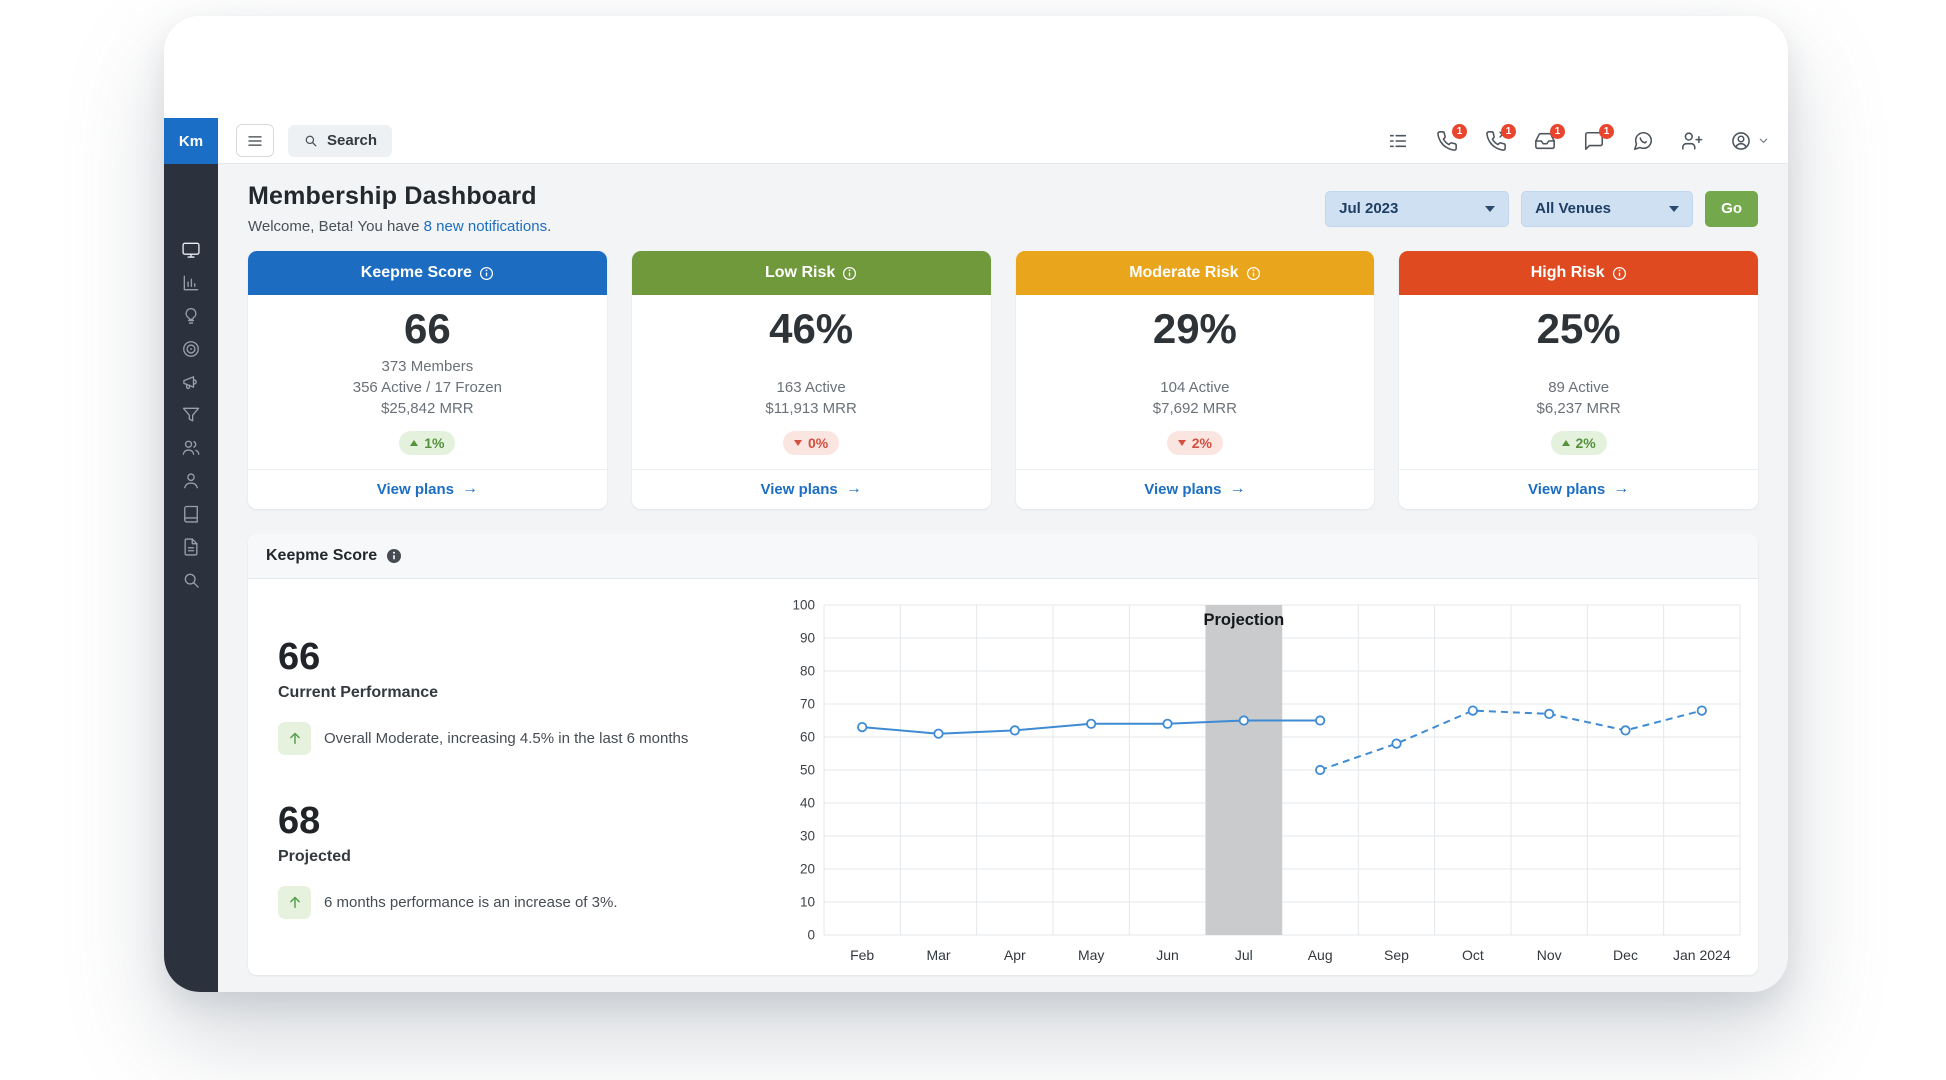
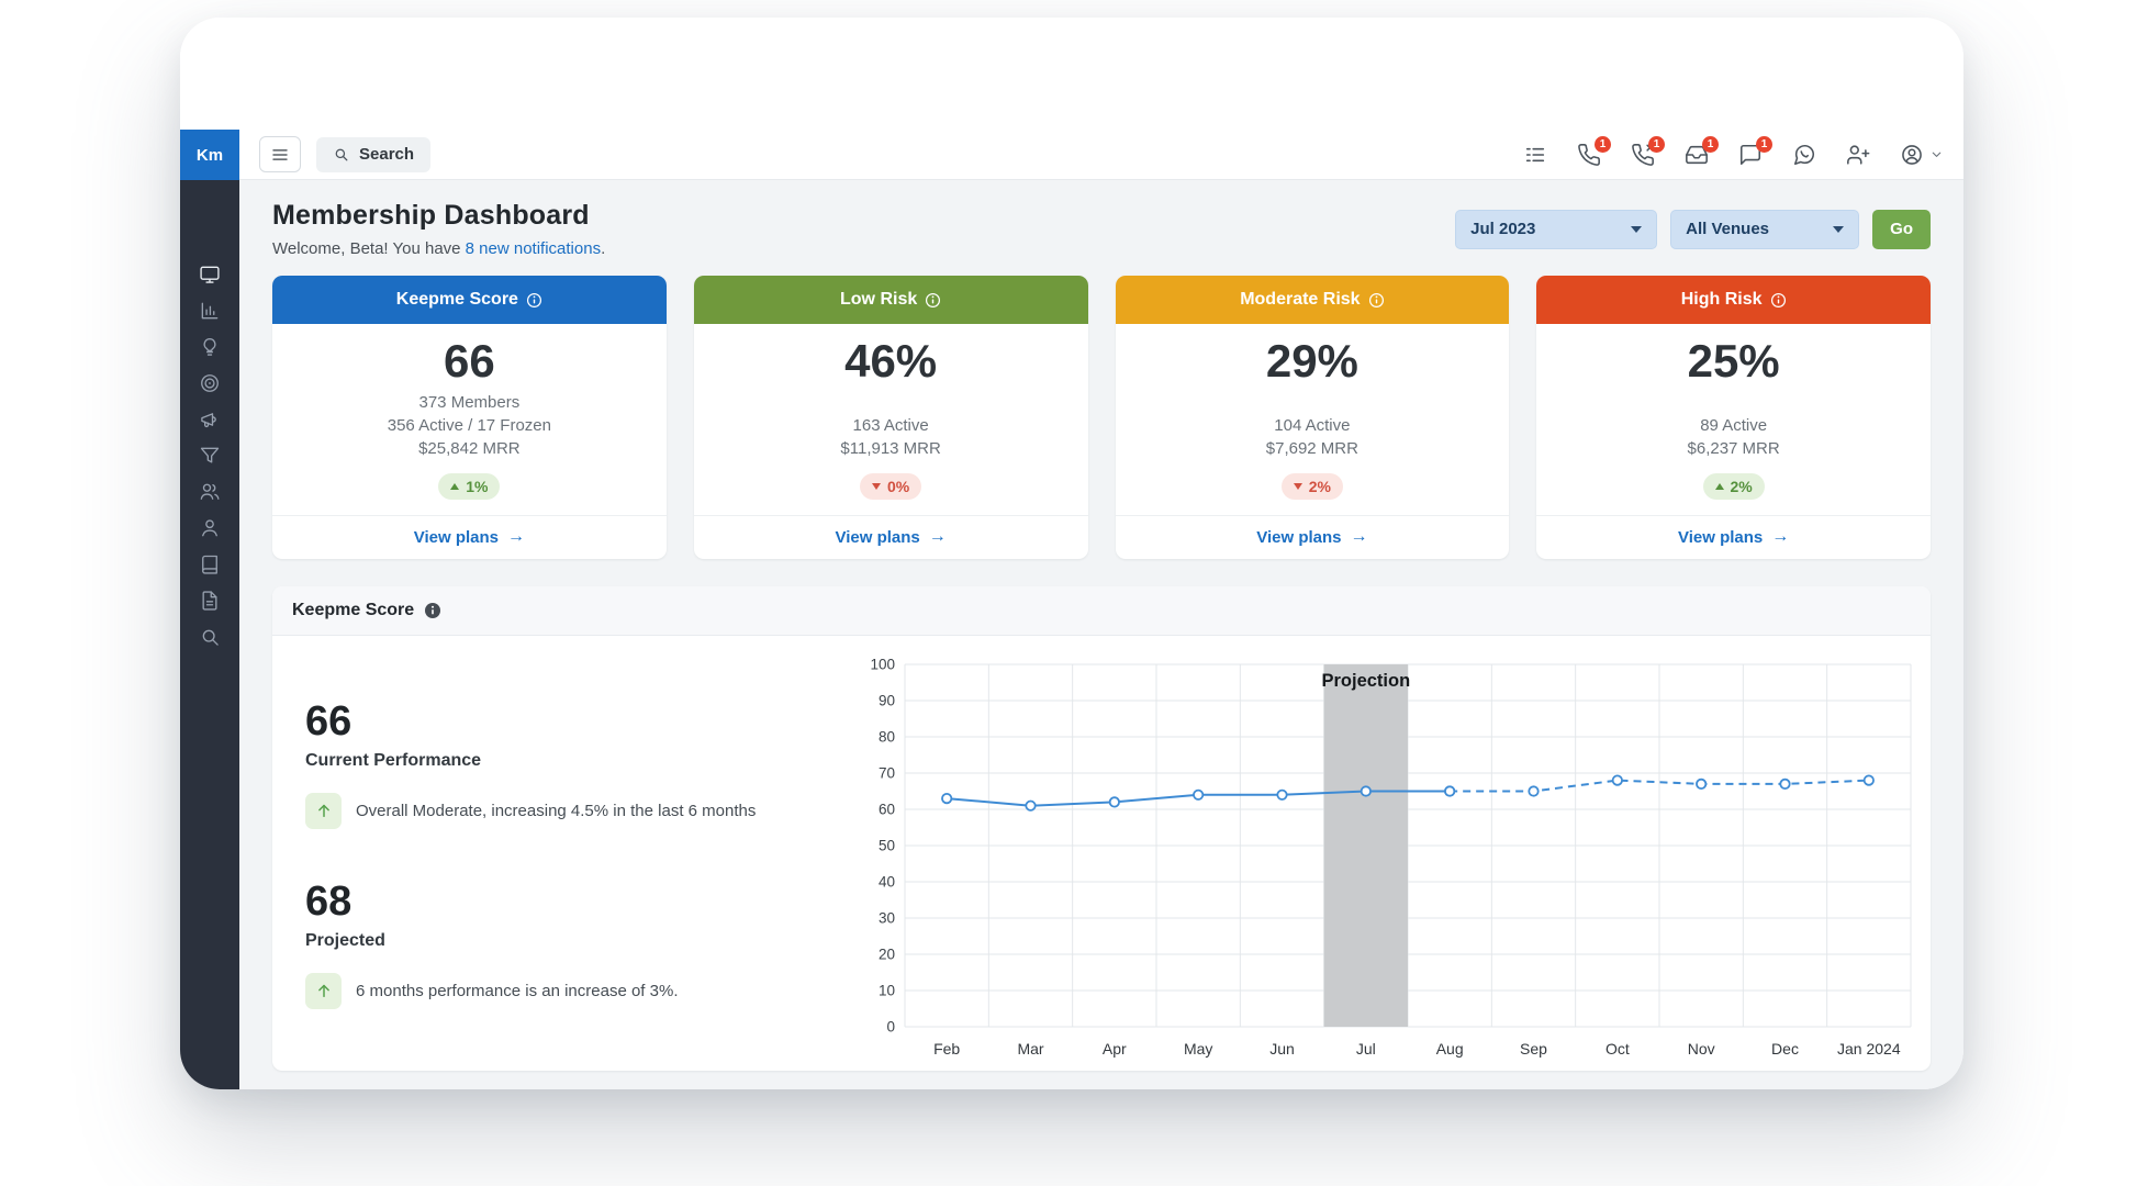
Projection/Aug: 50 -> 65
Projection/Sep: 58 -> 65
Projection/Dec: 62 -> 67
